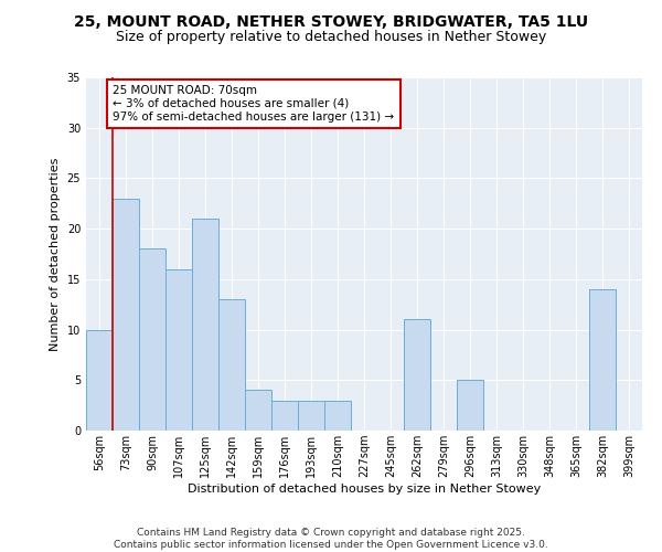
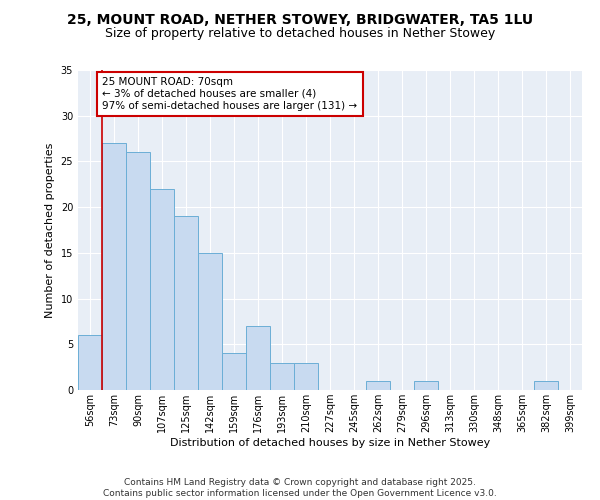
56sqm: 10 -> 6
73sqm: 23 -> 27
90sqm: 18 -> 26
107sqm: 16 -> 22
125sqm: 21 -> 19
142sqm: 13 -> 15
176sqm: 3 -> 7
262sqm: 11 -> 1
296sqm: 5 -> 1
382sqm: 14 -> 1
